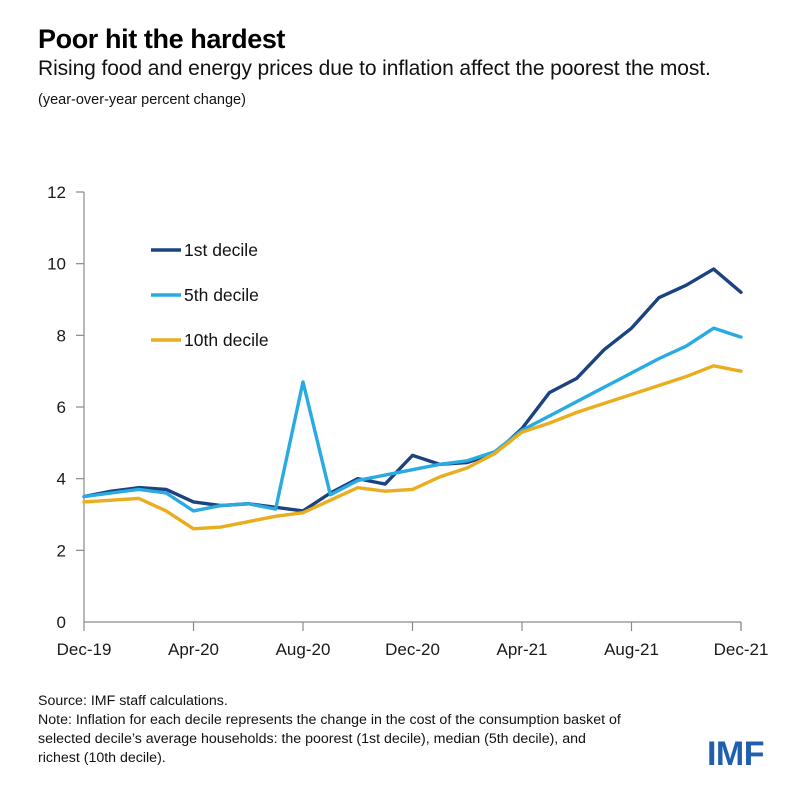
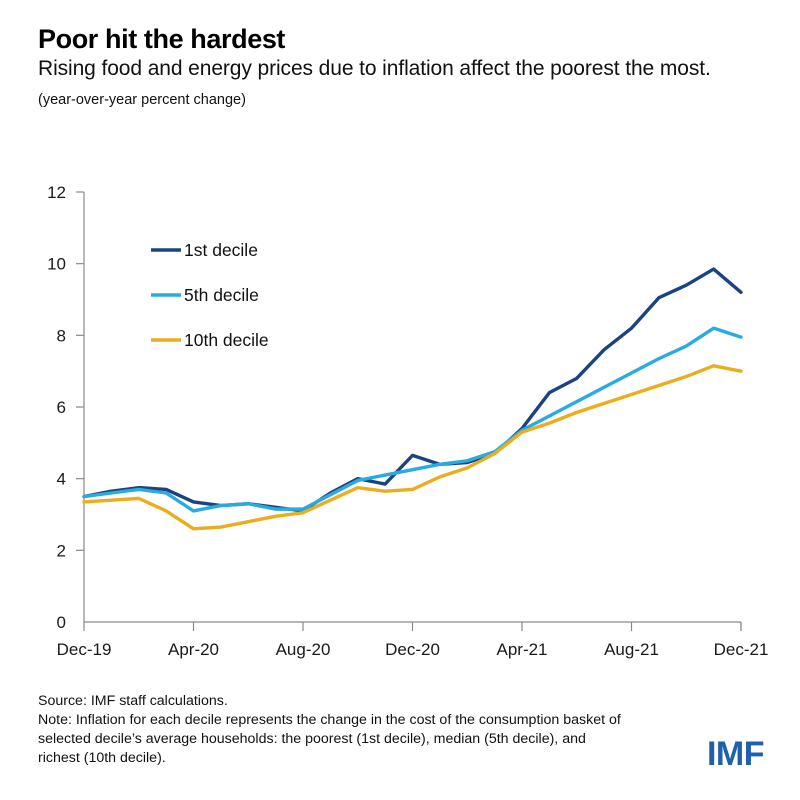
5th decile/Aug-20: 6.7 -> 3.1
